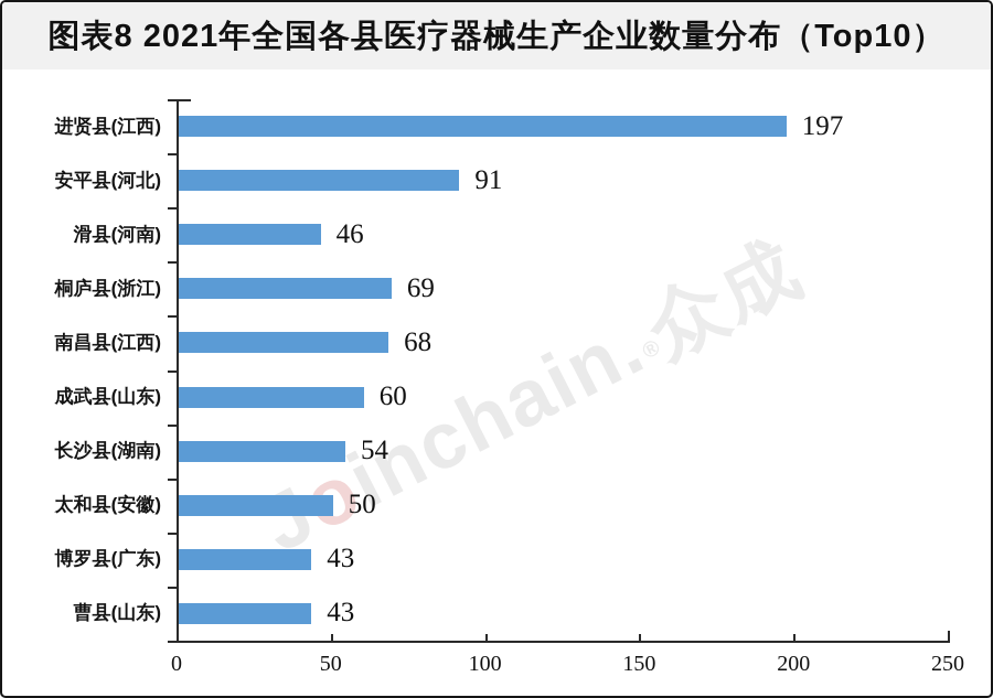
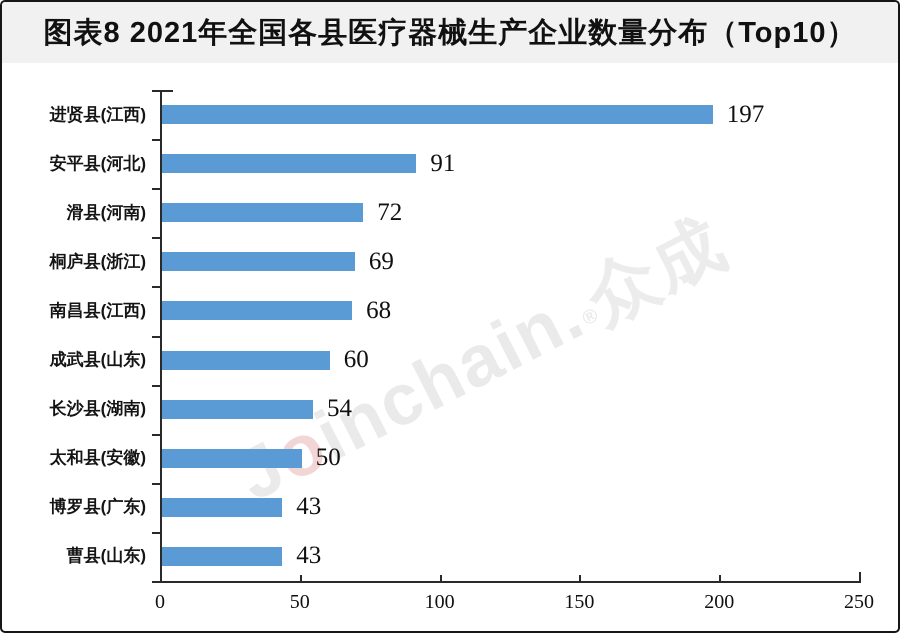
滑县(河南): 46 -> 72
